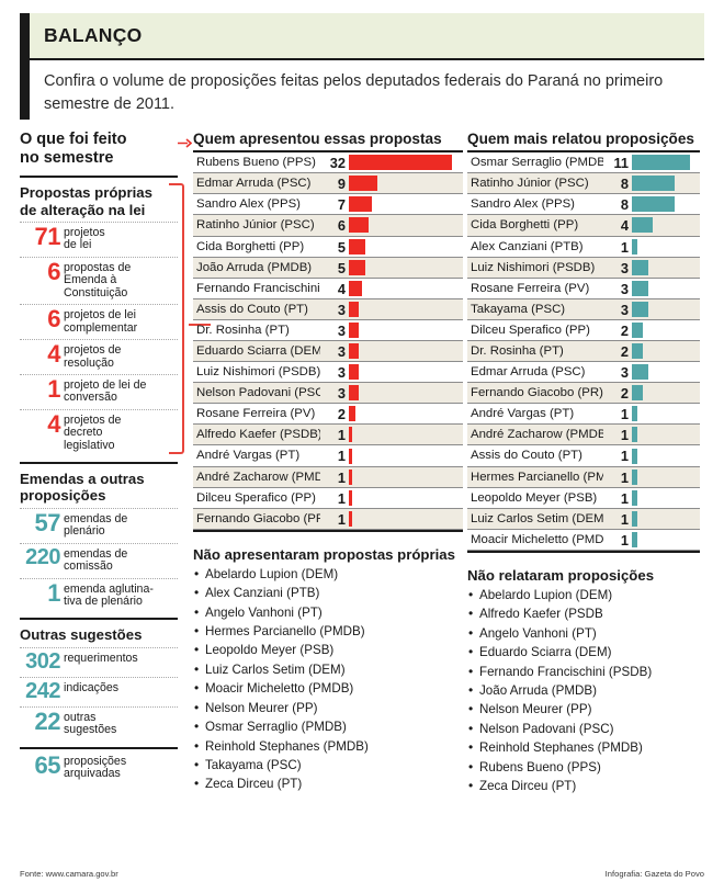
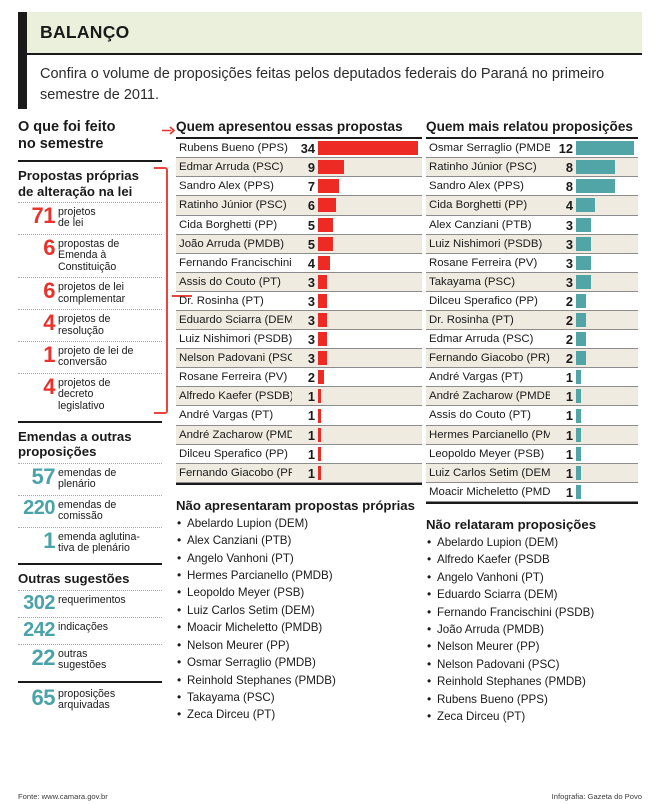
Quem apresentou essas propostas/Rubens Bueno (PPS): 32 -> 34
Quem mais relatou proposições/Osmar Serraglio (PMDB): 11 -> 12
Quem mais relatou proposições/Alex Canziani (PTB): 1 -> 3
Quem mais relatou proposições/Edmar Arruda (PSC): 3 -> 2
